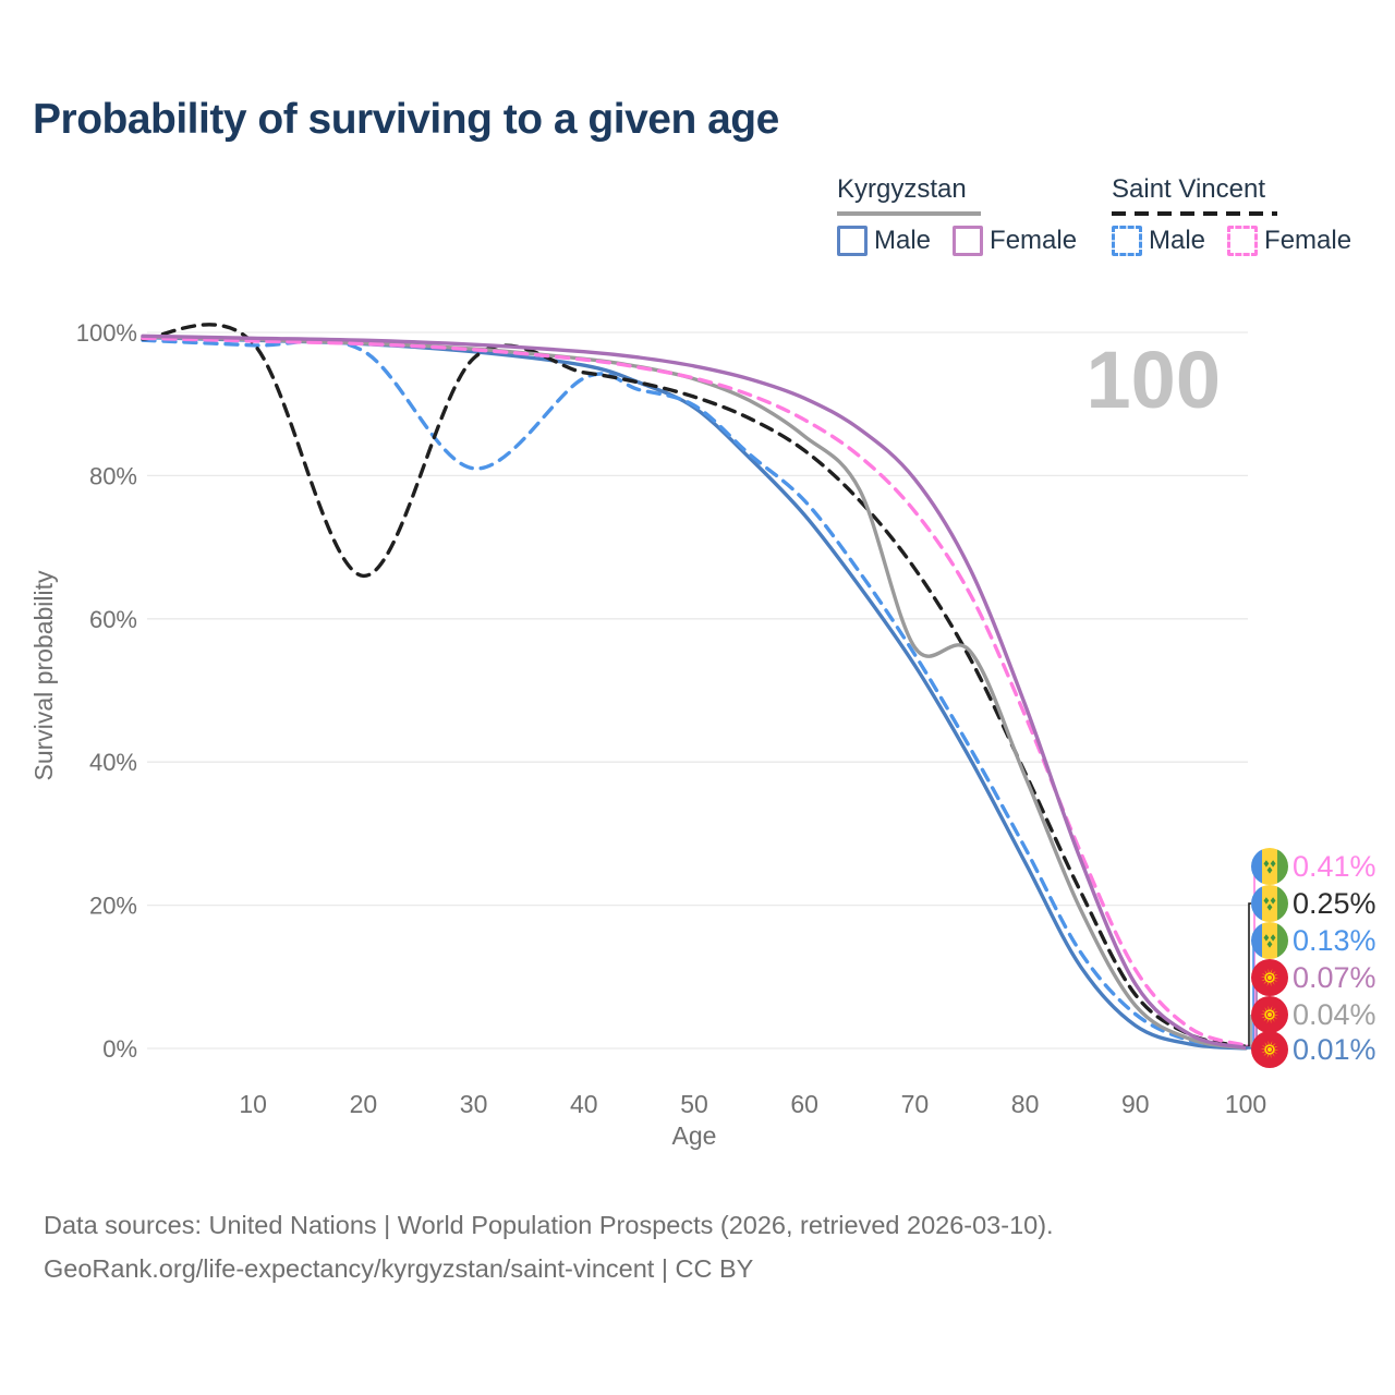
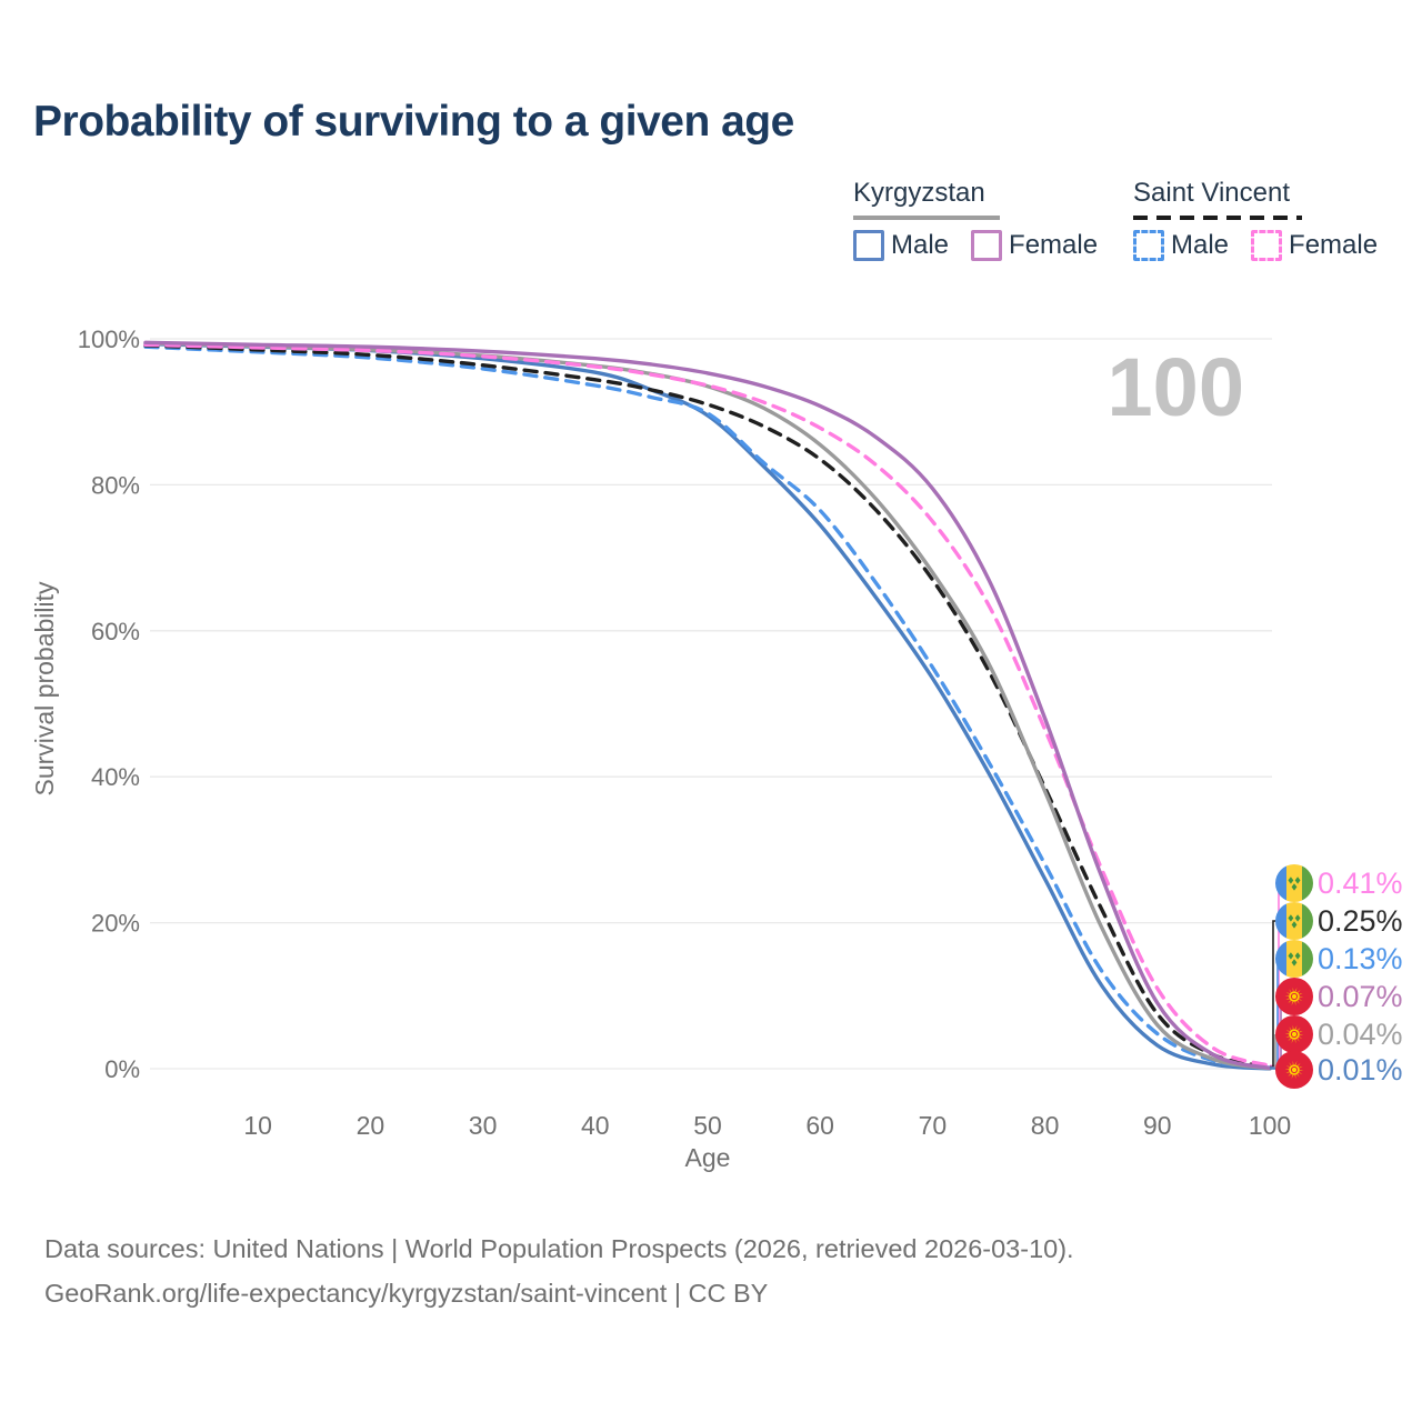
Saint Vincent/20: 66% -> 98%
Saint Vincent Male/30: 81% -> 96%
Kyrgyzstan/70: 56% -> 68%
